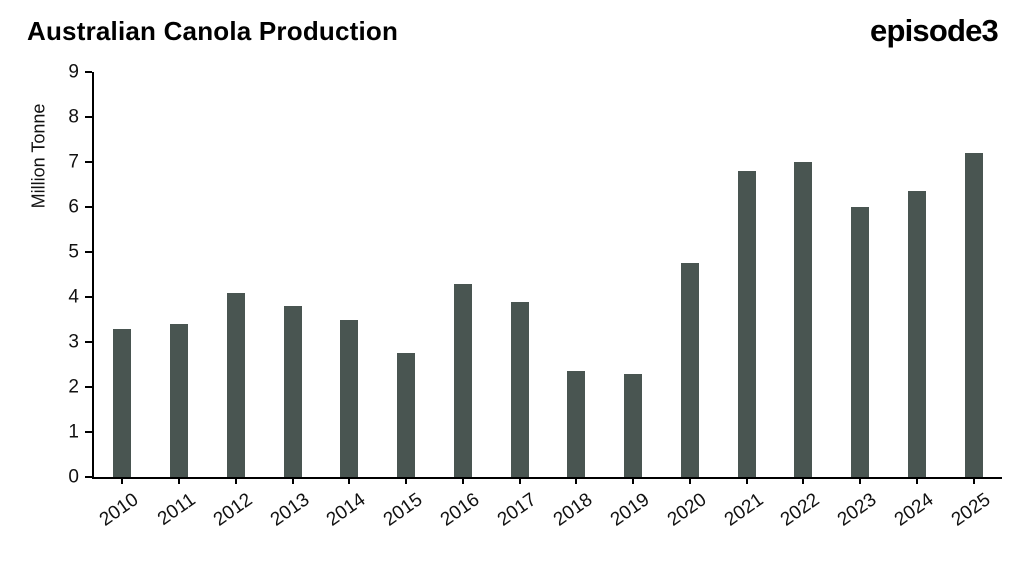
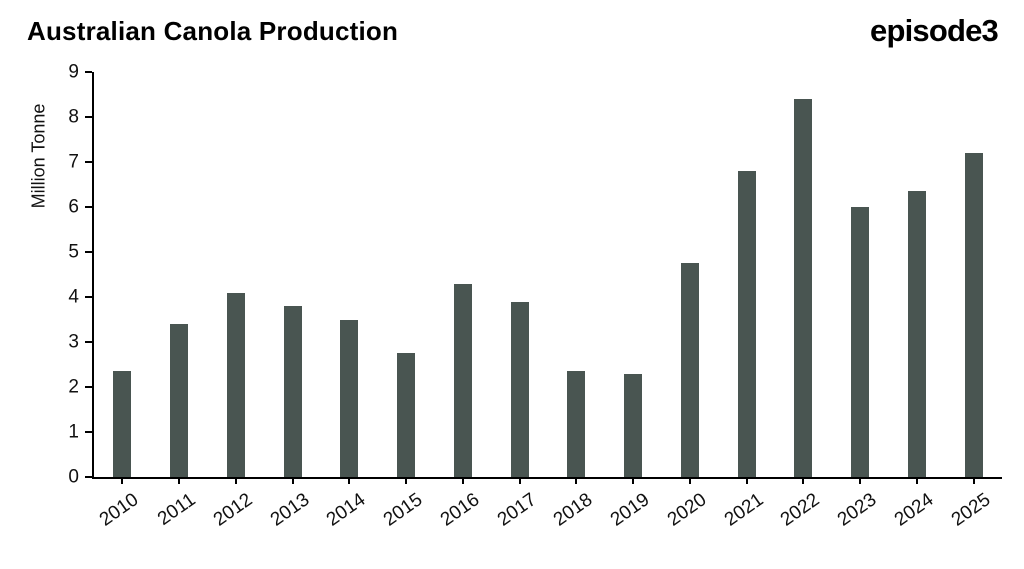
2010: 3.3 -> 2.4
2022: 7.0 -> 8.4
